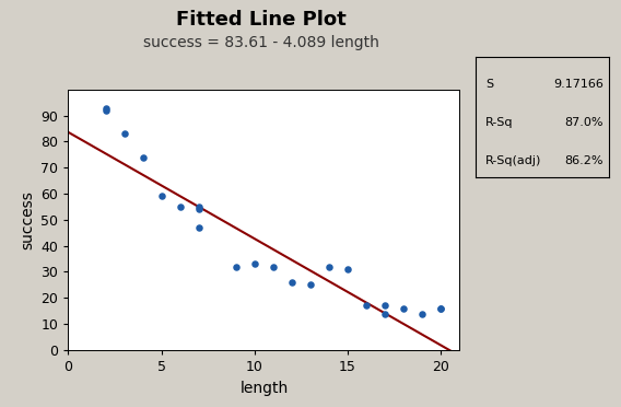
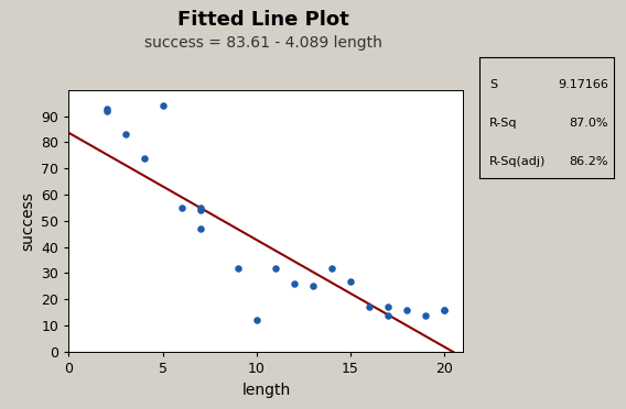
5: 59 -> 94
10: 33 -> 12
15: 31 -> 27
